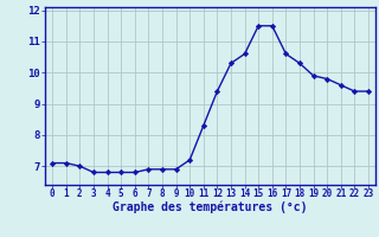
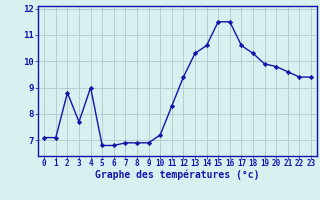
2: 7.0 -> 8.8
3: 6.8 -> 7.7
4: 6.8 -> 9.0
